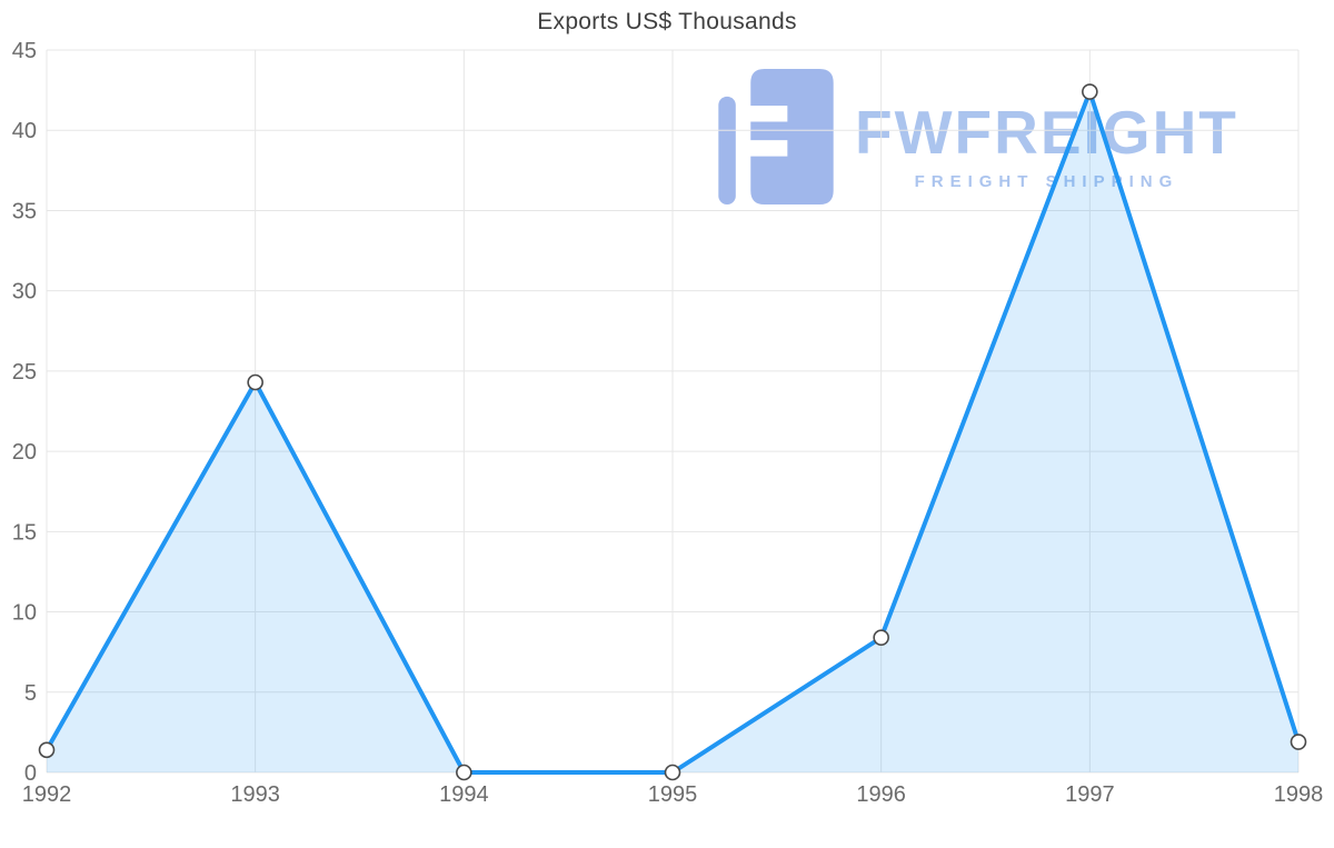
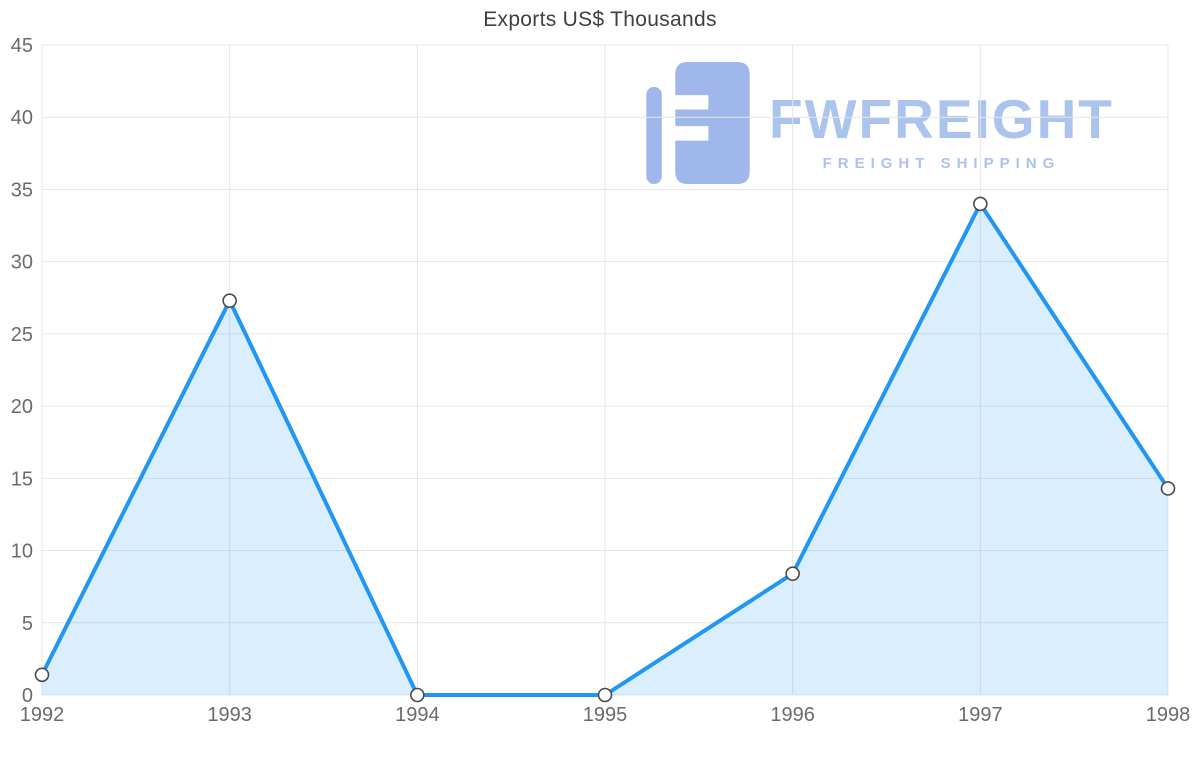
1993: 24.3 -> 27.3
1997: 42.4 -> 34.0
1998: 1.9 -> 14.3
